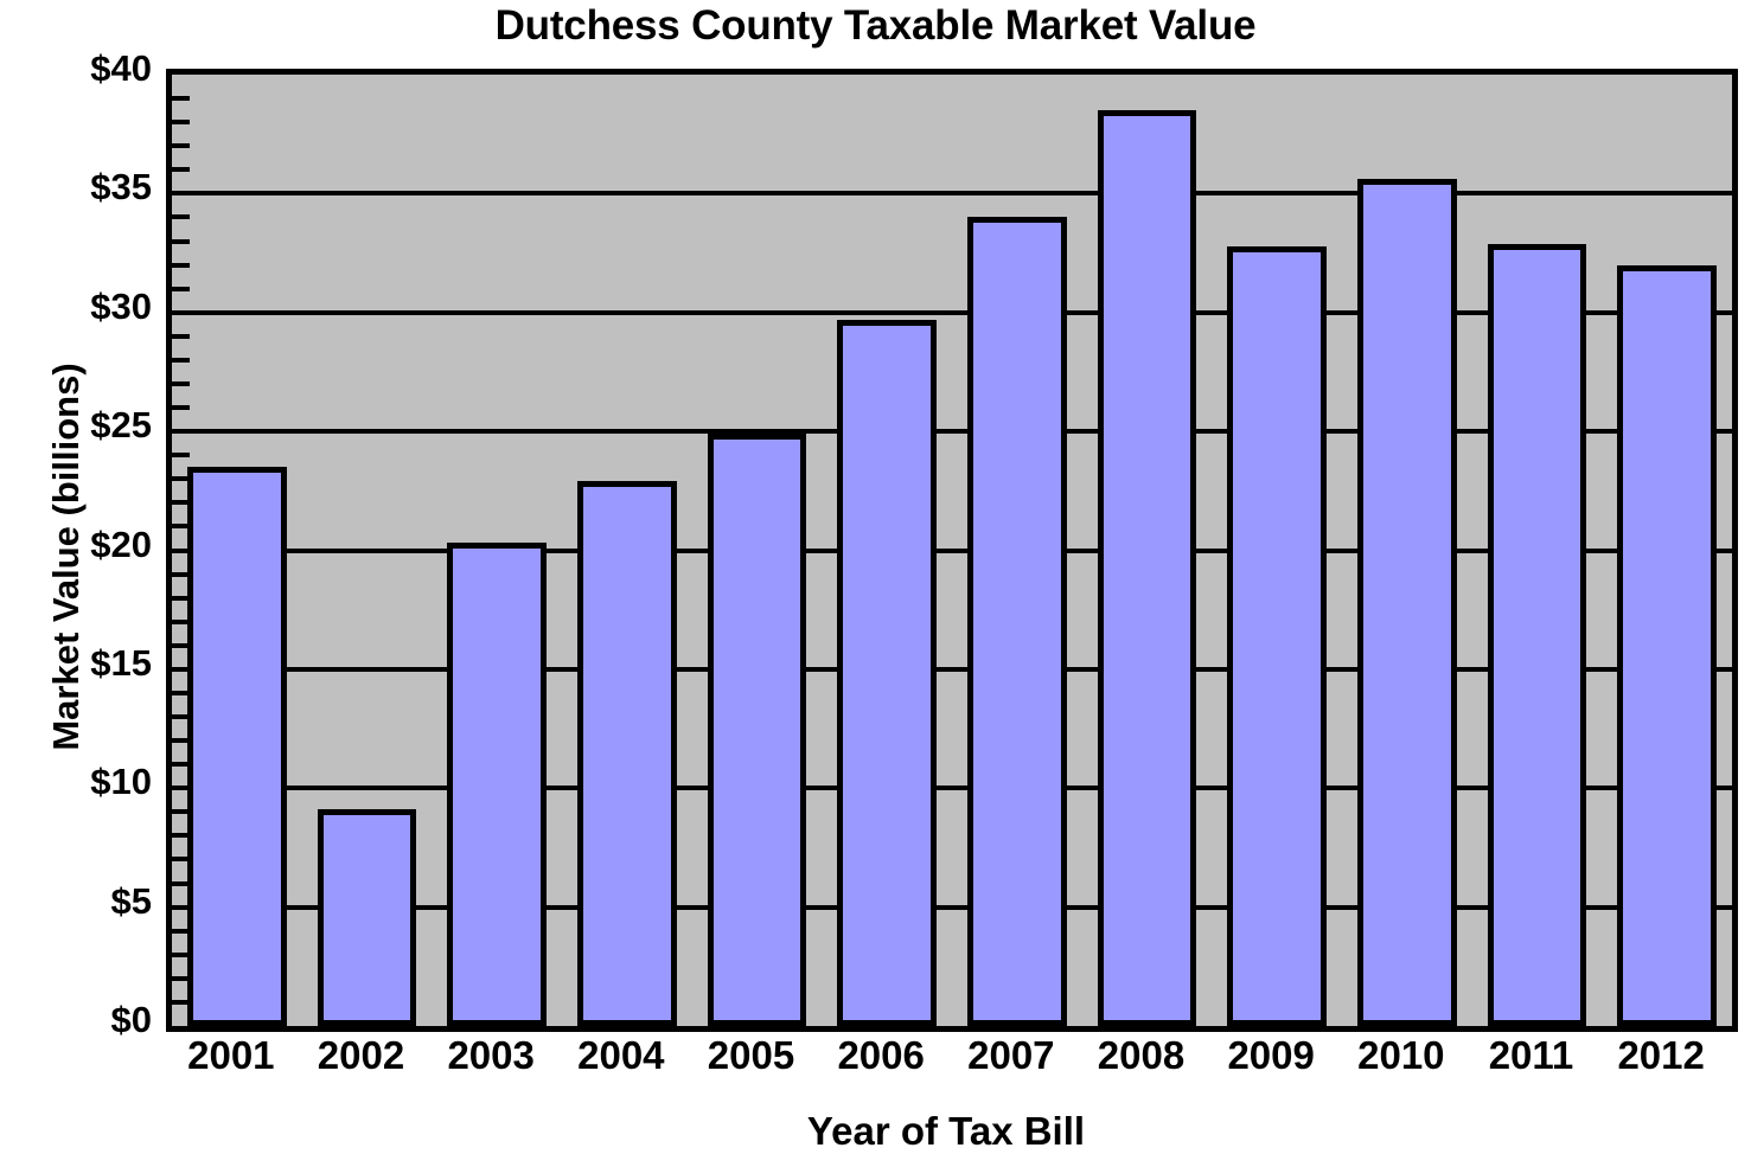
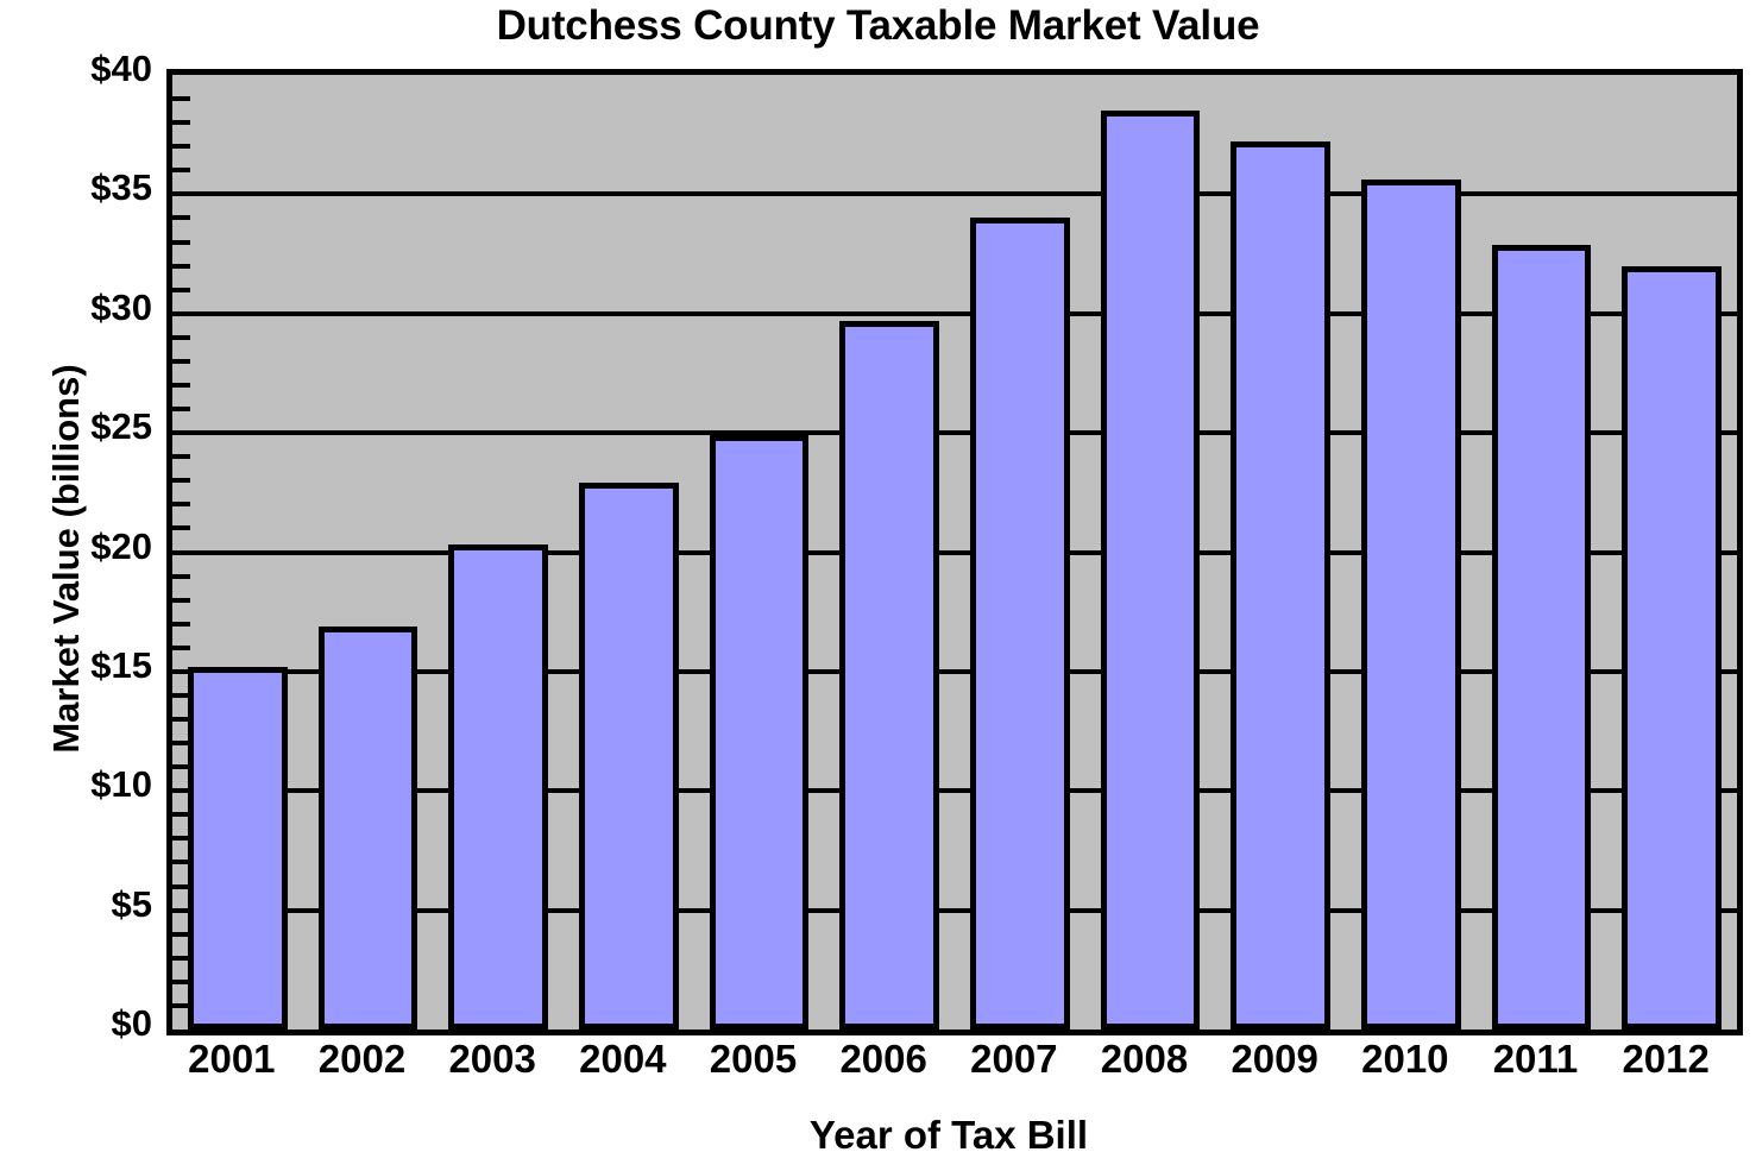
2001: $23.5 -> $15.2
2002: $9.1 -> $16.9
2009: $32.8 -> $37.2
